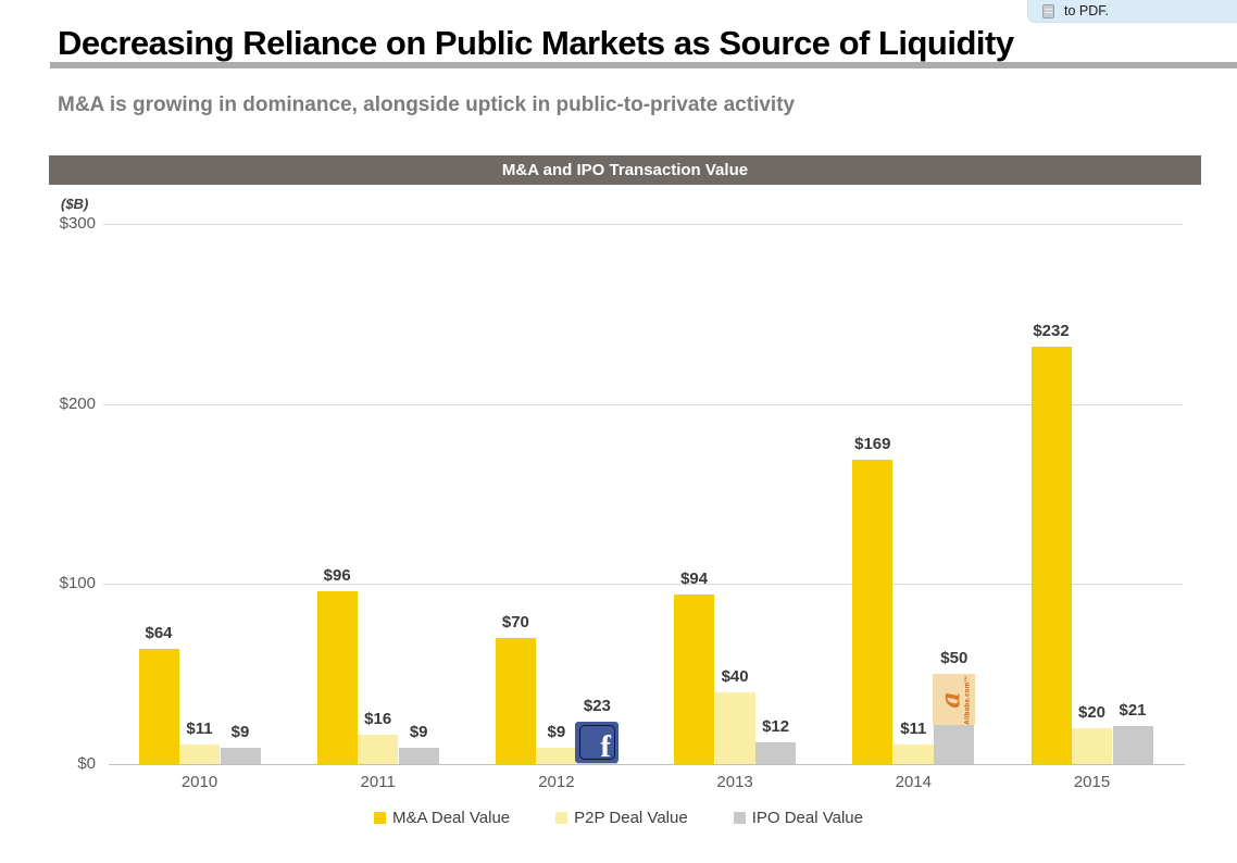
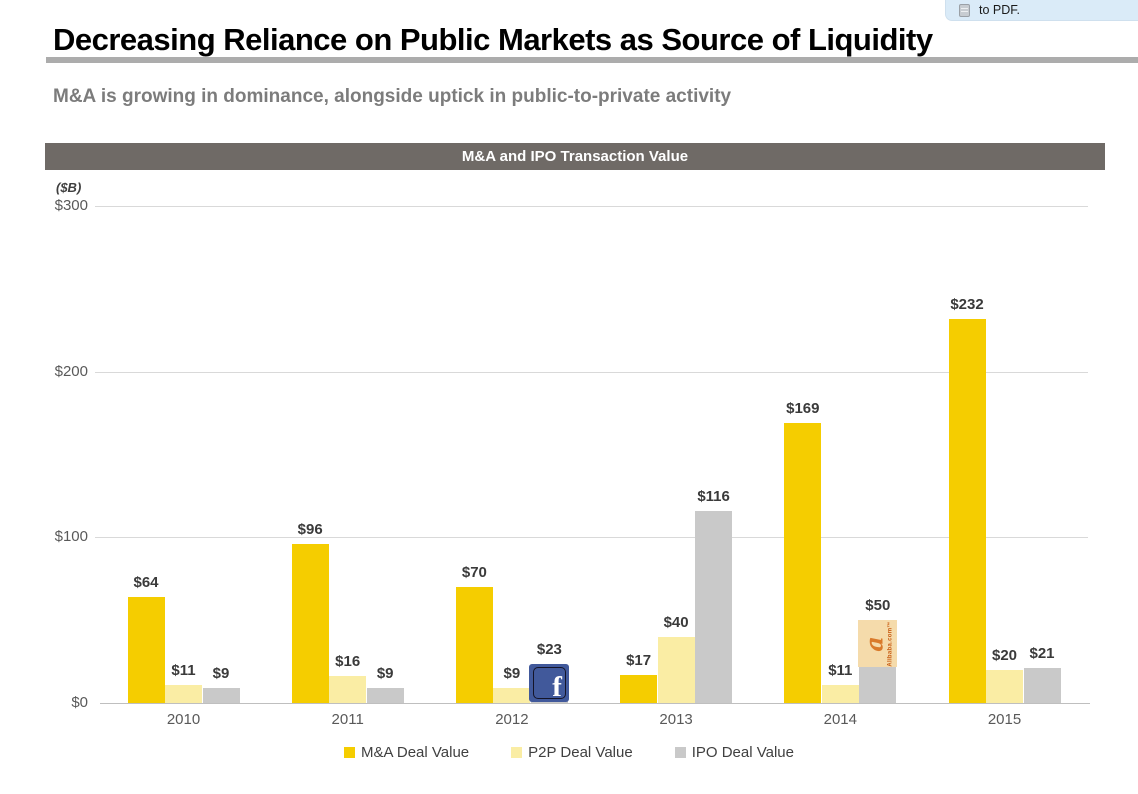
M&A Deal Value/2013: $94 -> $17
IPO Deal Value/2013: $12 -> $116
